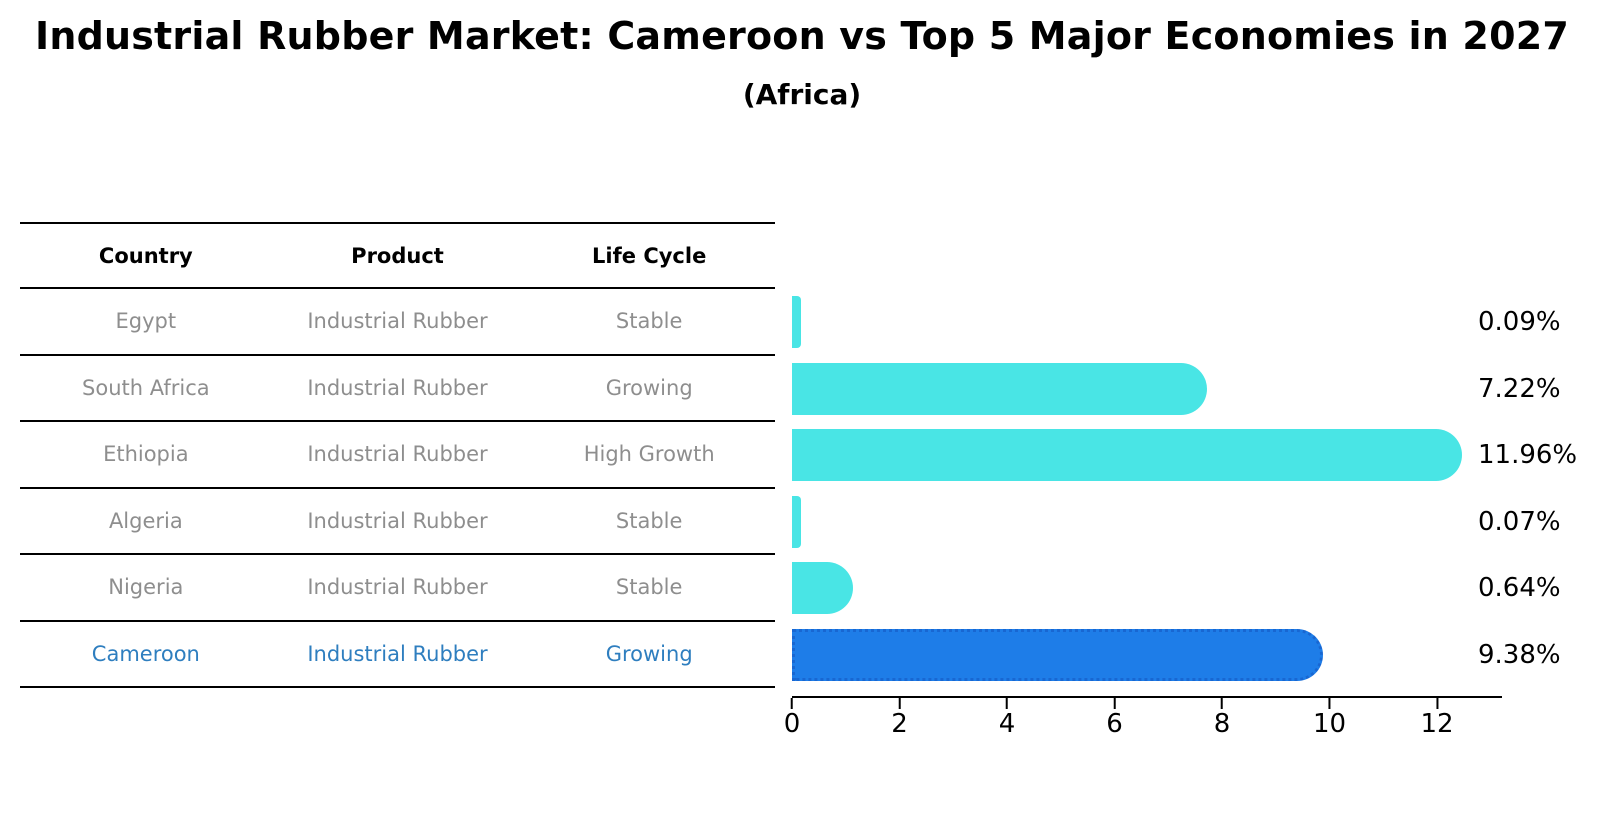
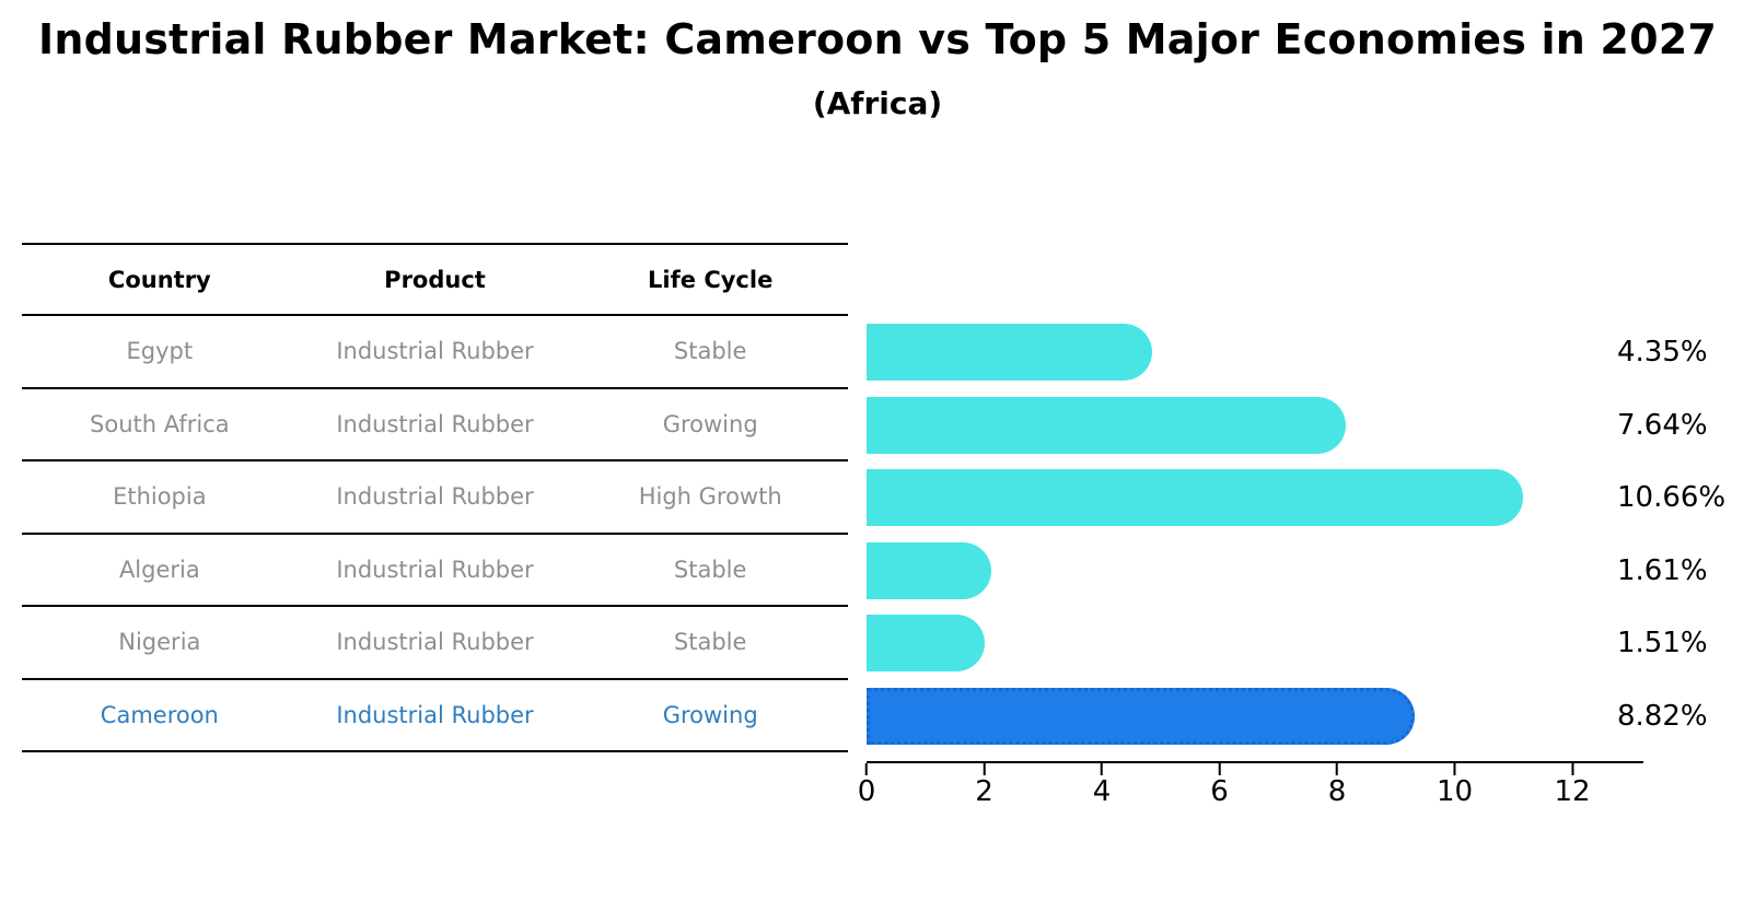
Egypt: 0.09% -> 4.35%
South Africa: 7.22% -> 7.64%
Ethiopia: 11.96% -> 10.66%
Algeria: 0.07% -> 1.61%
Nigeria: 0.64% -> 1.51%
Cameroon: 9.38% -> 8.82%
